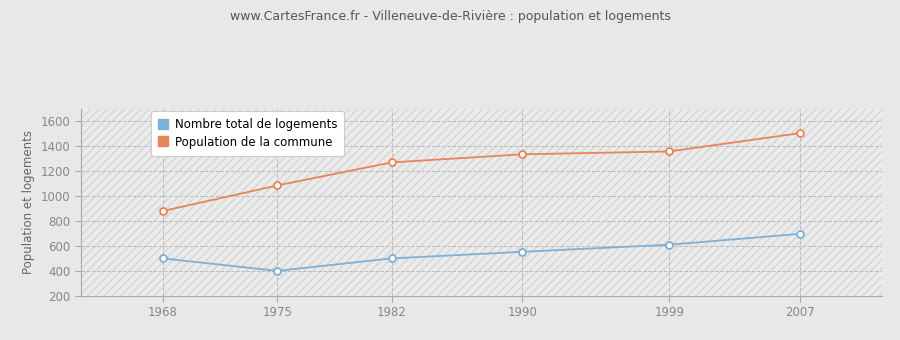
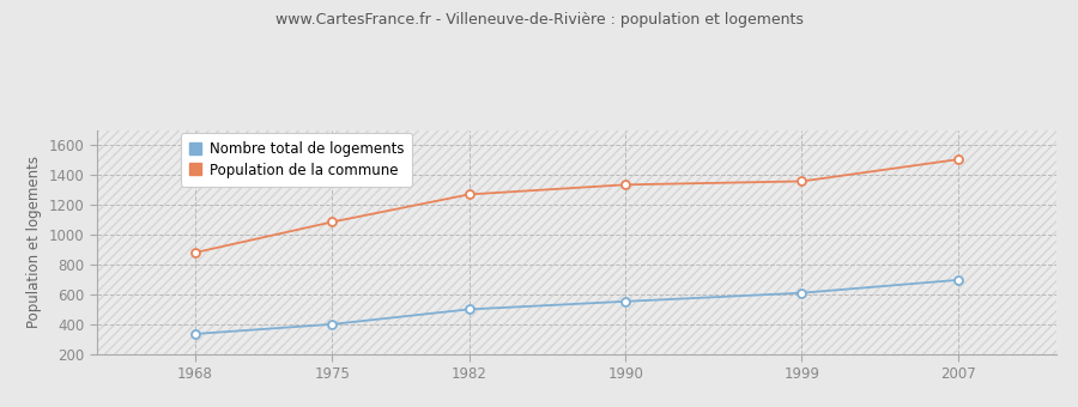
Nombre total de logements/1968: 500 -> 340
